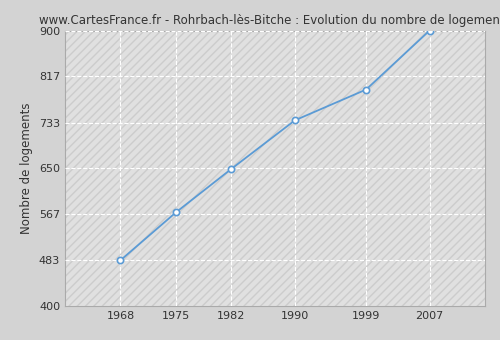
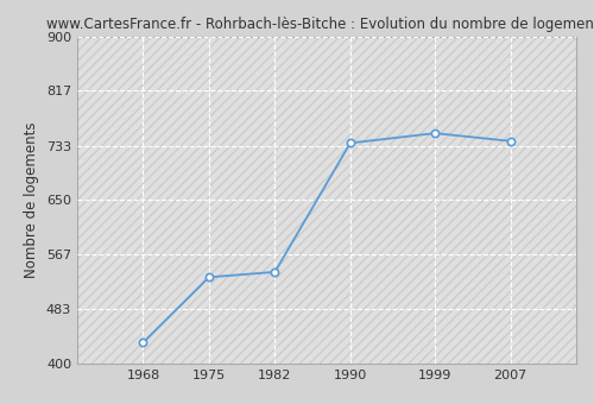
1968: 483 -> 432
1975: 570 -> 532
1982: 649 -> 540
1999: 793 -> 752
2007: 900 -> 740
